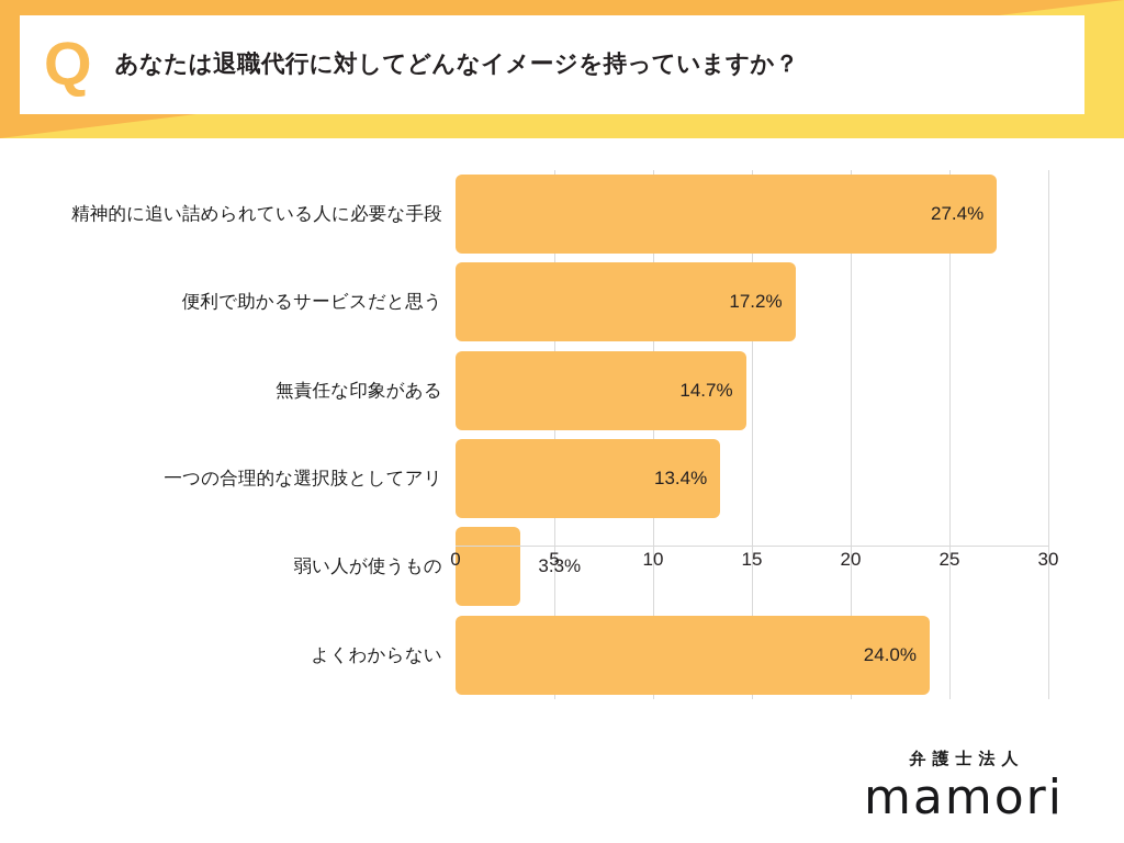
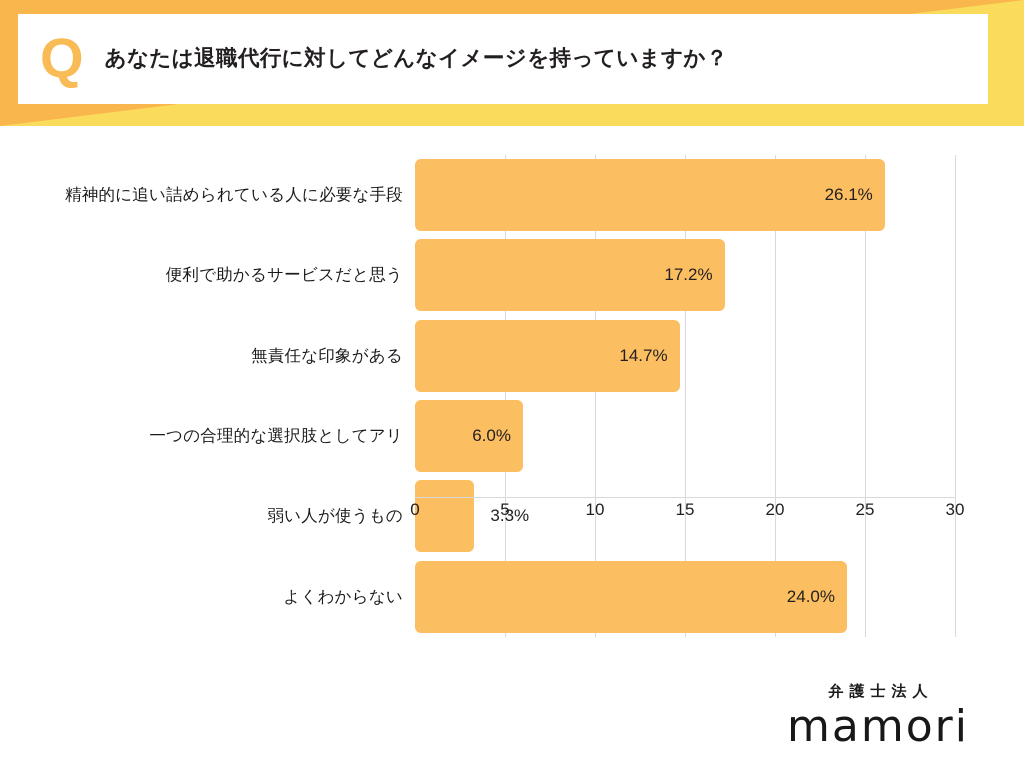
精神的に追い詰められている人に必要な手段: 27.4% -> 26.1%
一つの合理的な選択肢としてアリ: 13.4% -> 6.0%
